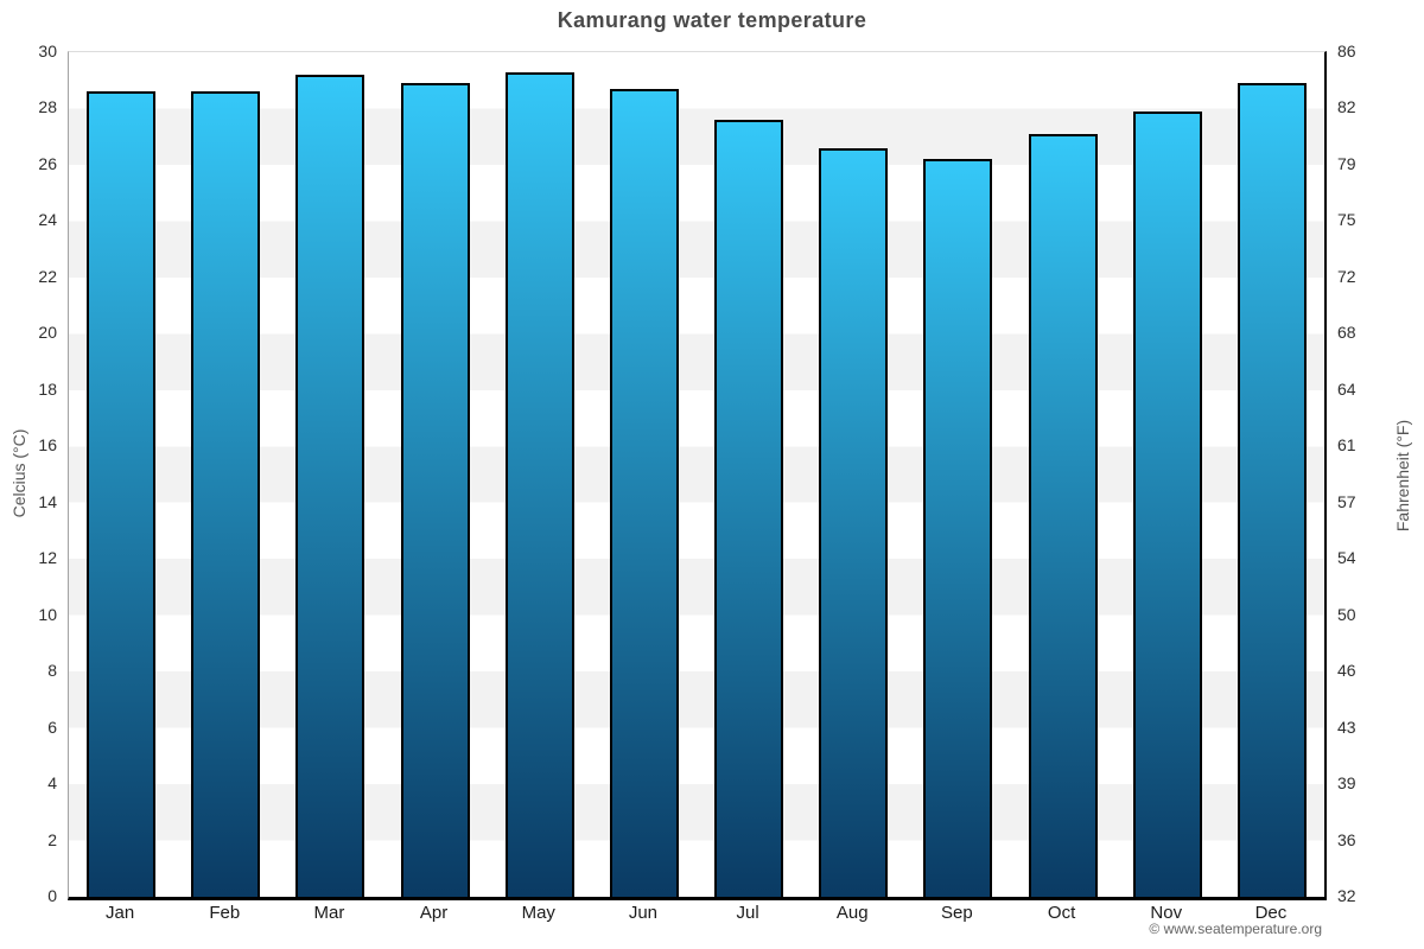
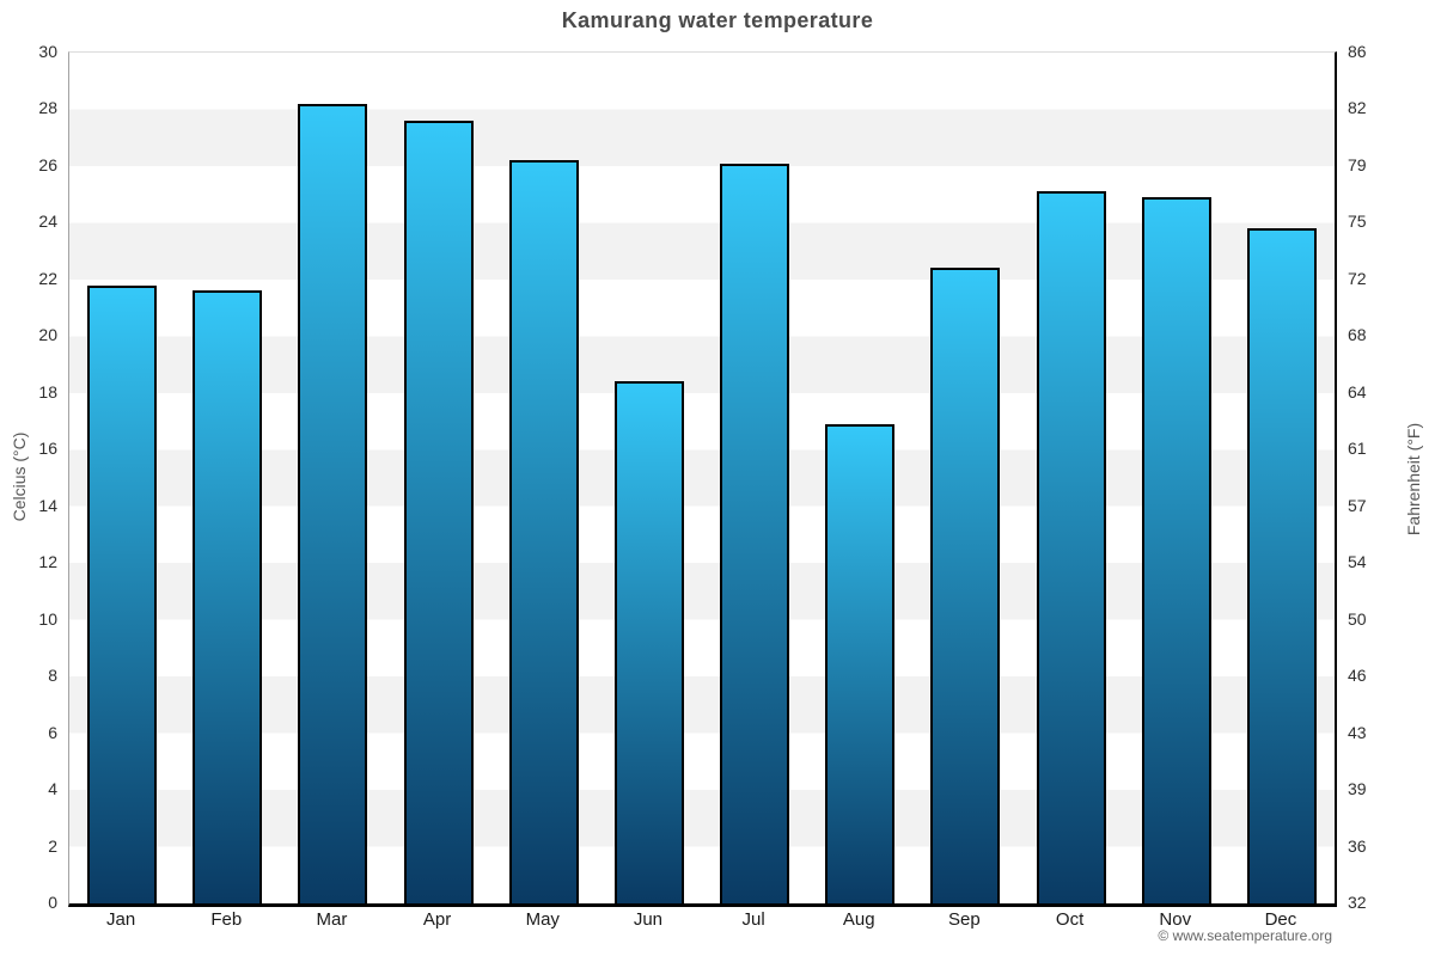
Jan: 28.6 -> 21.8
Feb: 28.6 -> 21.6
Mar: 29.2 -> 28.2
Apr: 28.9 -> 27.6
May: 29.3 -> 26.2
Jun: 28.7 -> 18.4
Jul: 27.6 -> 26.1
Aug: 26.6 -> 16.9
Sep: 26.2 -> 22.4
Oct: 27.1 -> 25.1
Nov: 27.9 -> 24.9
Dec: 28.9 -> 23.8
